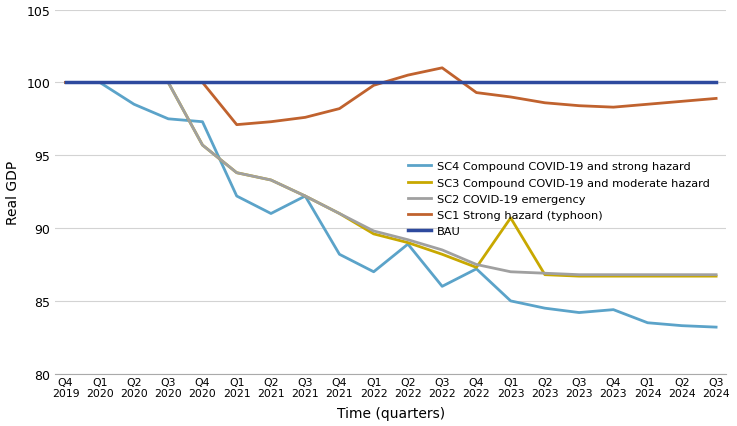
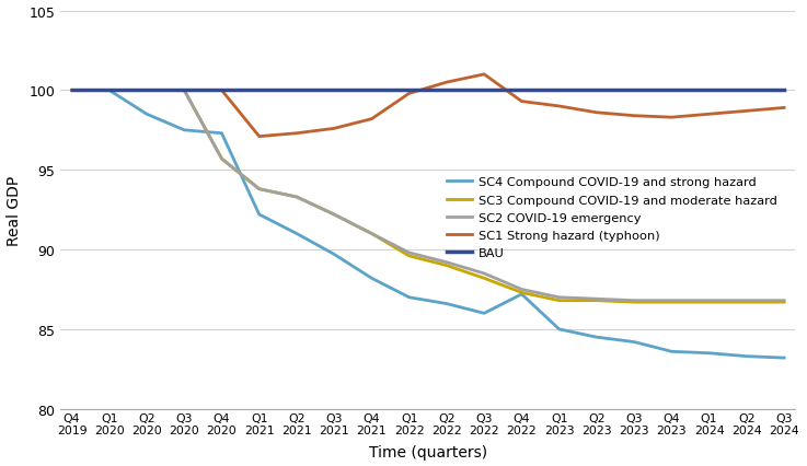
SC4 Compound COVID-19 and strong hazard/Q3 2021: 92.2 -> 89.7
SC4 Compound COVID-19 and strong hazard/Q2 2022: 88.9 -> 86.6
SC3 Compound COVID-19 and moderate hazard/Q1 2023: 90.7 -> 86.8
SC4 Compound COVID-19 and strong hazard/Q4 2023: 84.4 -> 83.6
